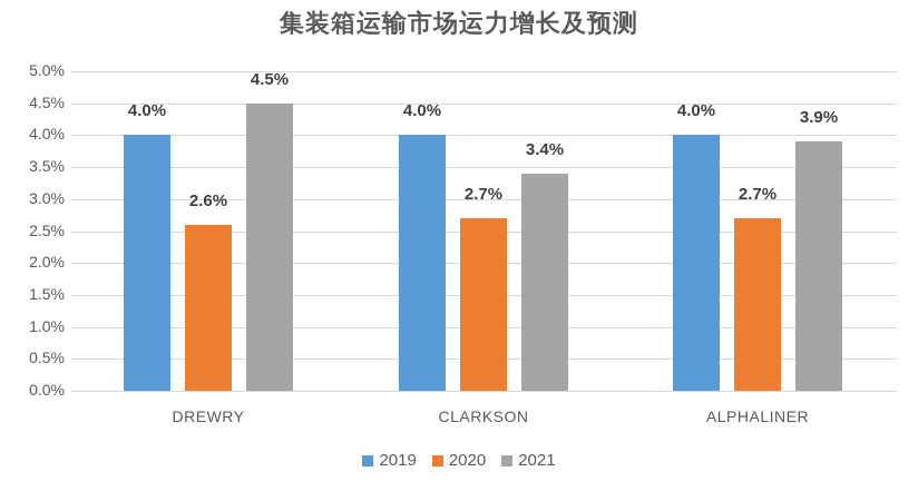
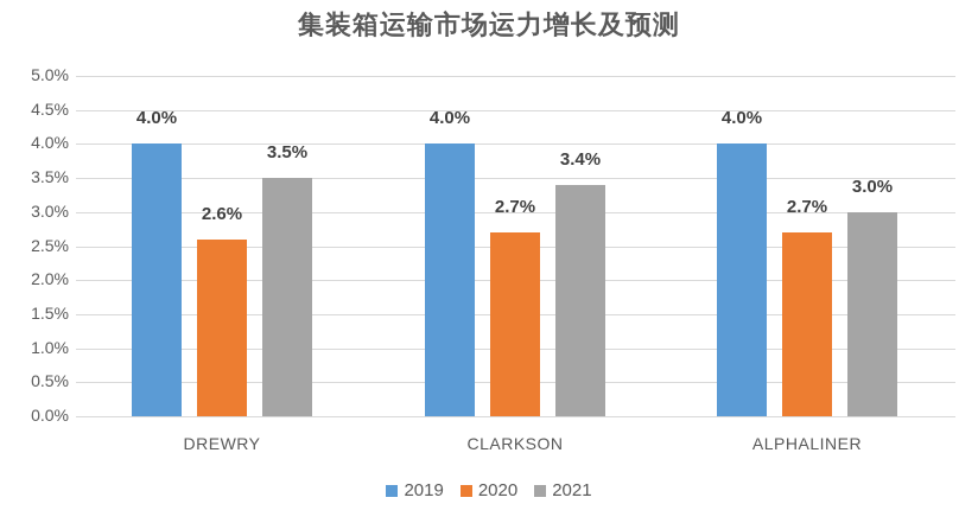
2021/DREWRY: 4.5% -> 3.5%
2021/ALPHALINER: 3.9% -> 3.0%
